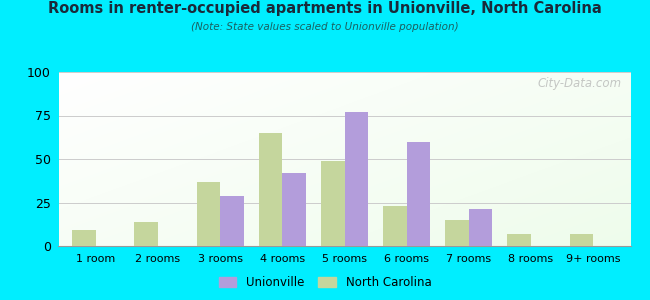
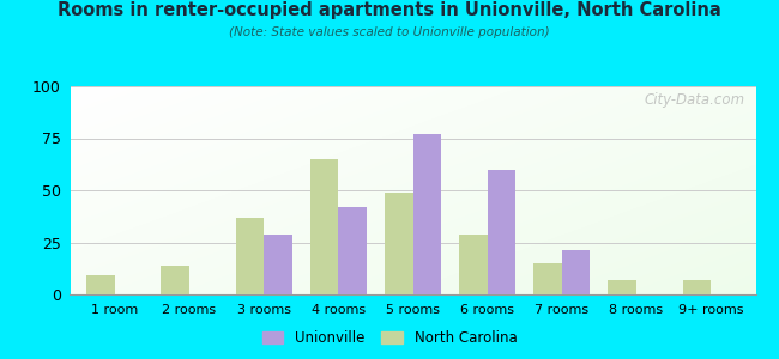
North Carolina/6 rooms: 23 -> 29
